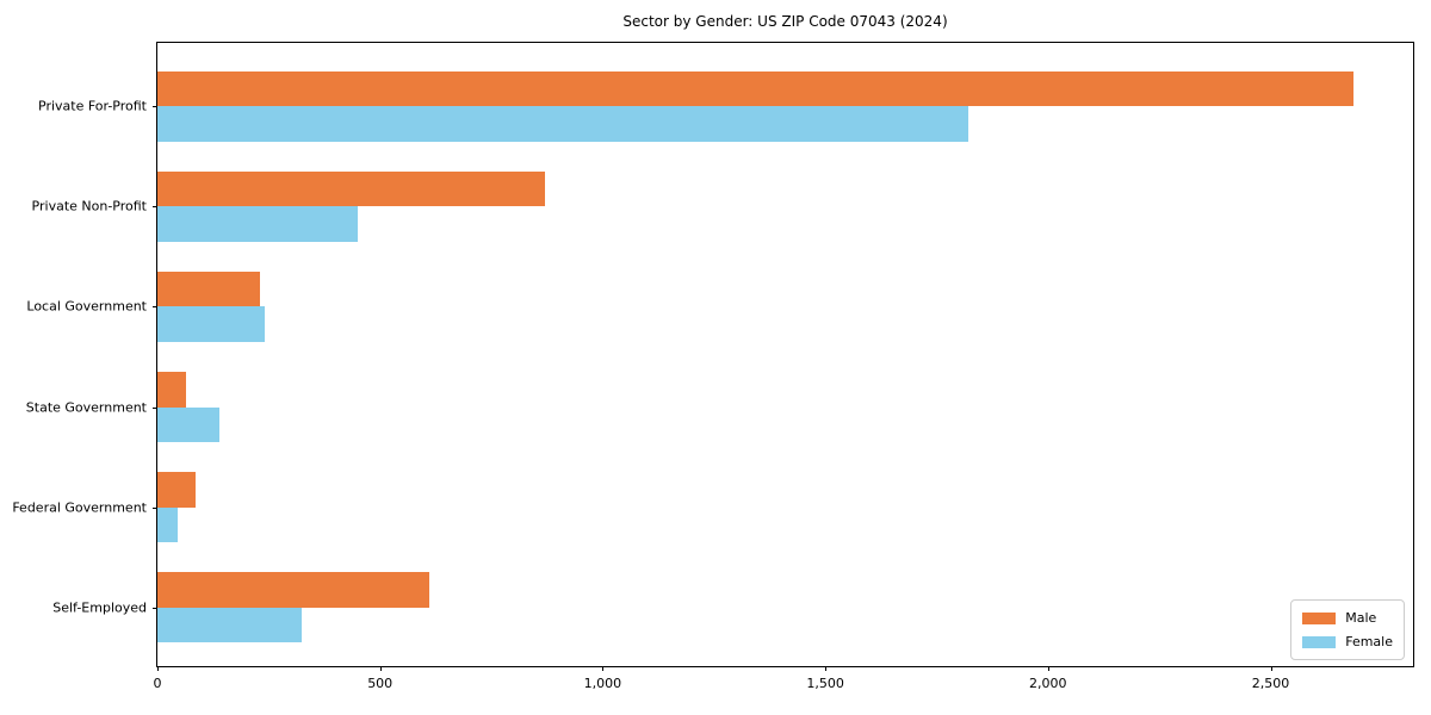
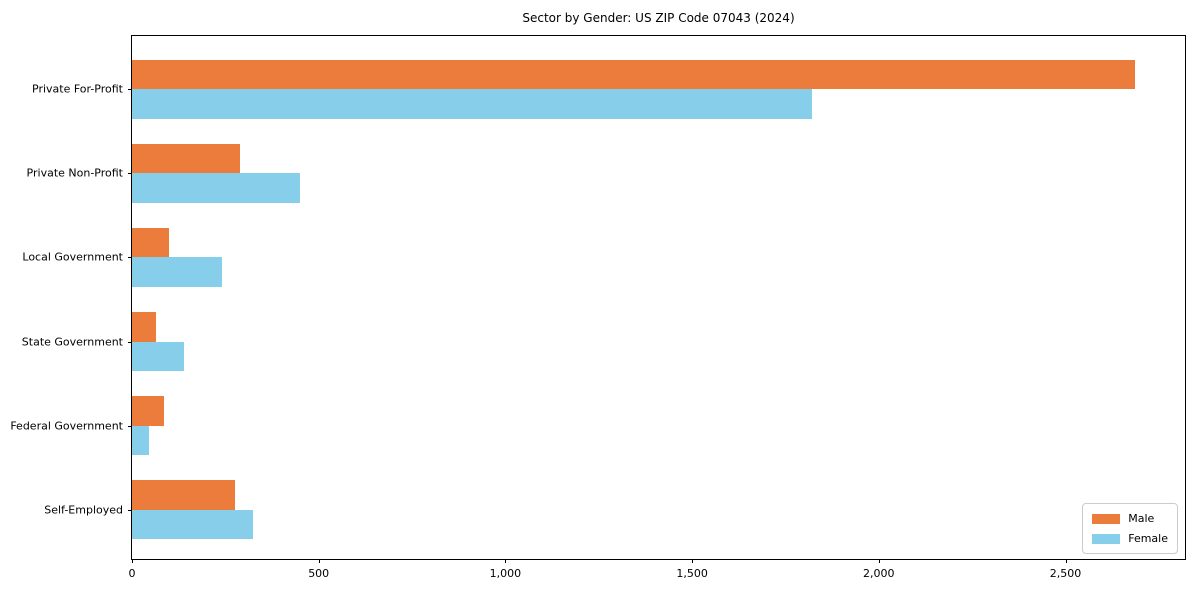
Male/Private Non-Profit: 870 -> 290
Male/Local Government: 230 -> 100
Male/Self-Employed: 610 -> 280
